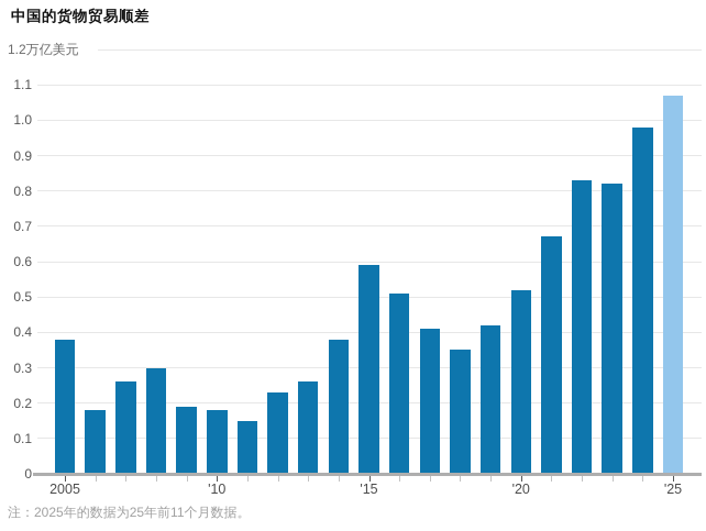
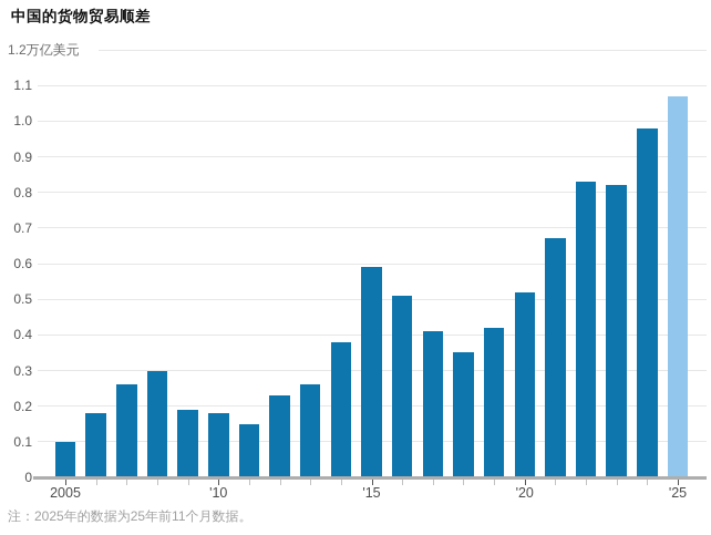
2005: 0.38 -> 0.10
